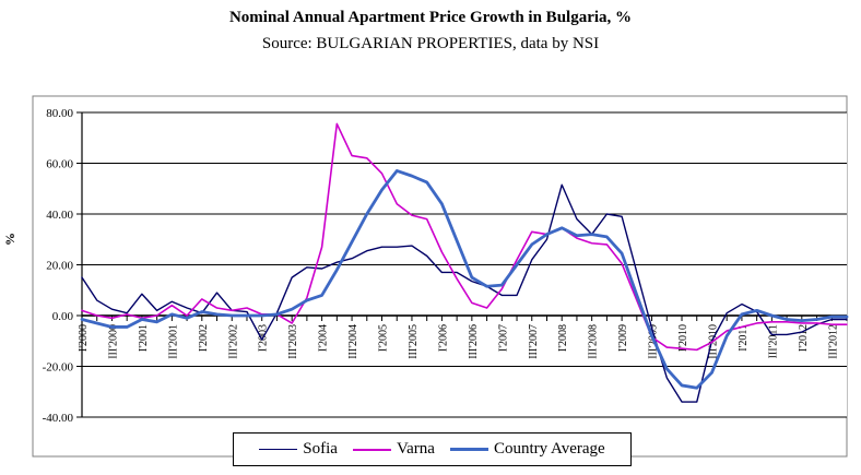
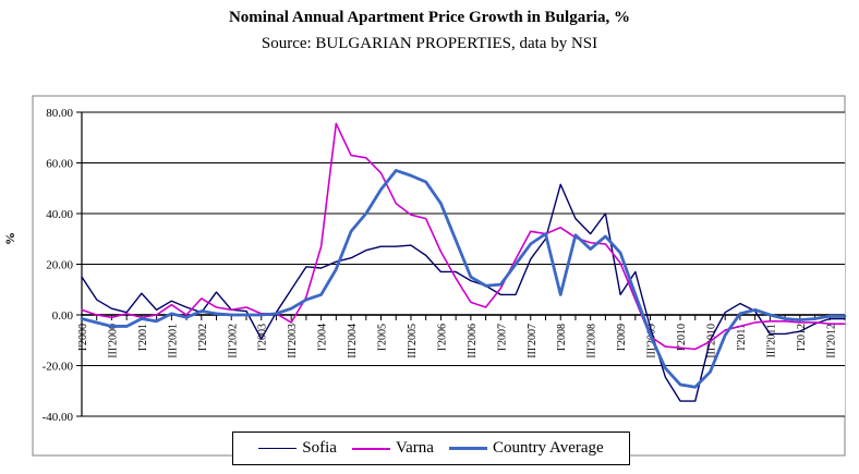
Sofia/III'2003: 15 -> 10
Country Average/III'2004: 29 -> 33
Country Average/I'2008: 34 -> 8
Country Average/III'2008: 32 -> 26
Sofia/I'2009: 39 -> 8
